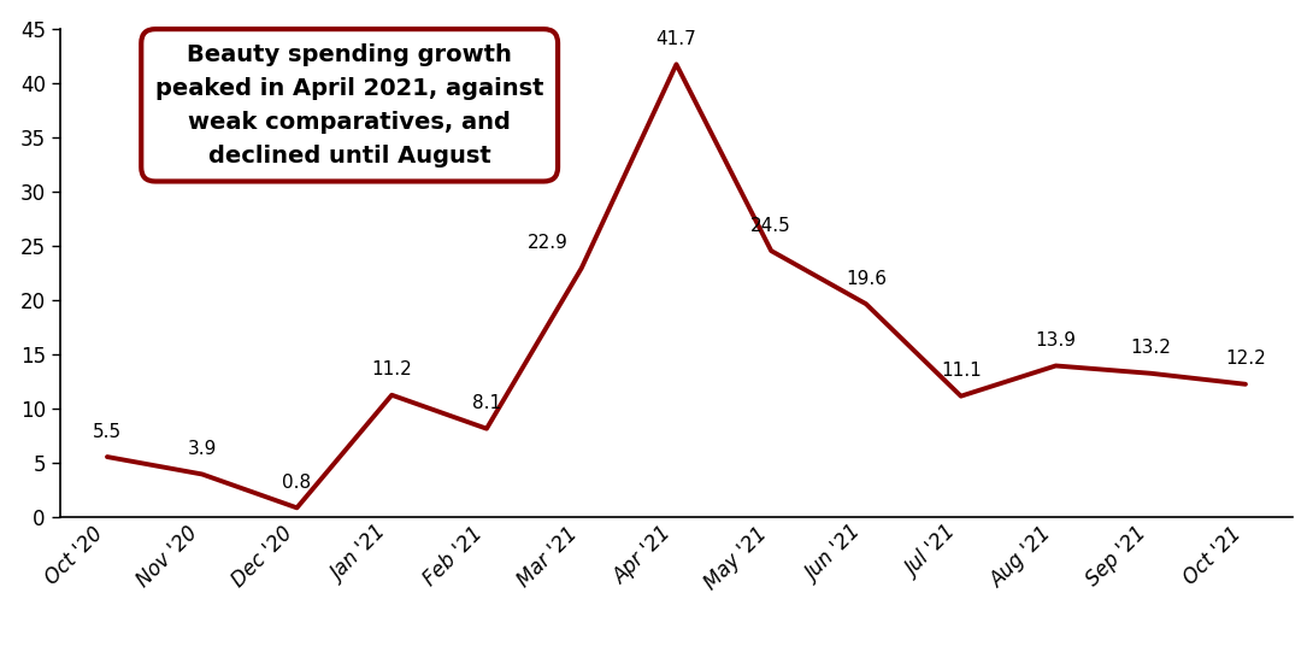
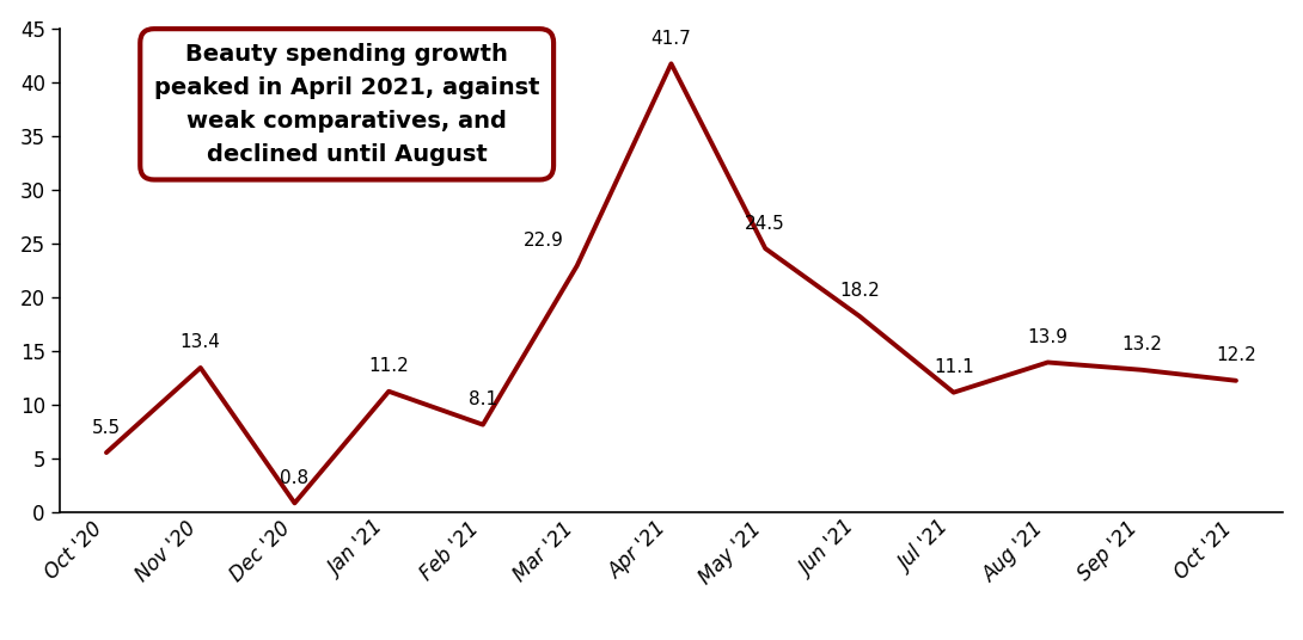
Nov '20: 3.9 -> 13.4
Jun '21: 19.6 -> 18.2
